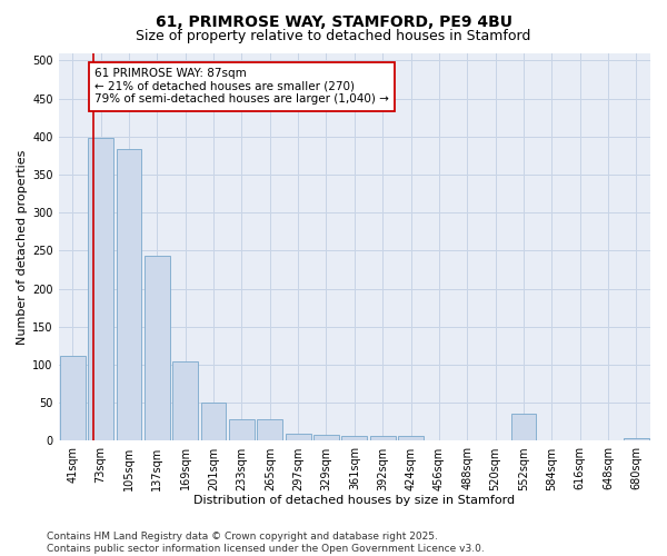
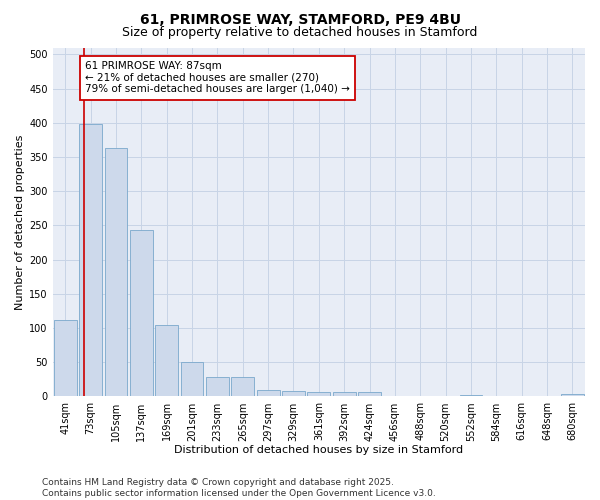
105sqm: 384 -> 363
552sqm: 36 -> 2
